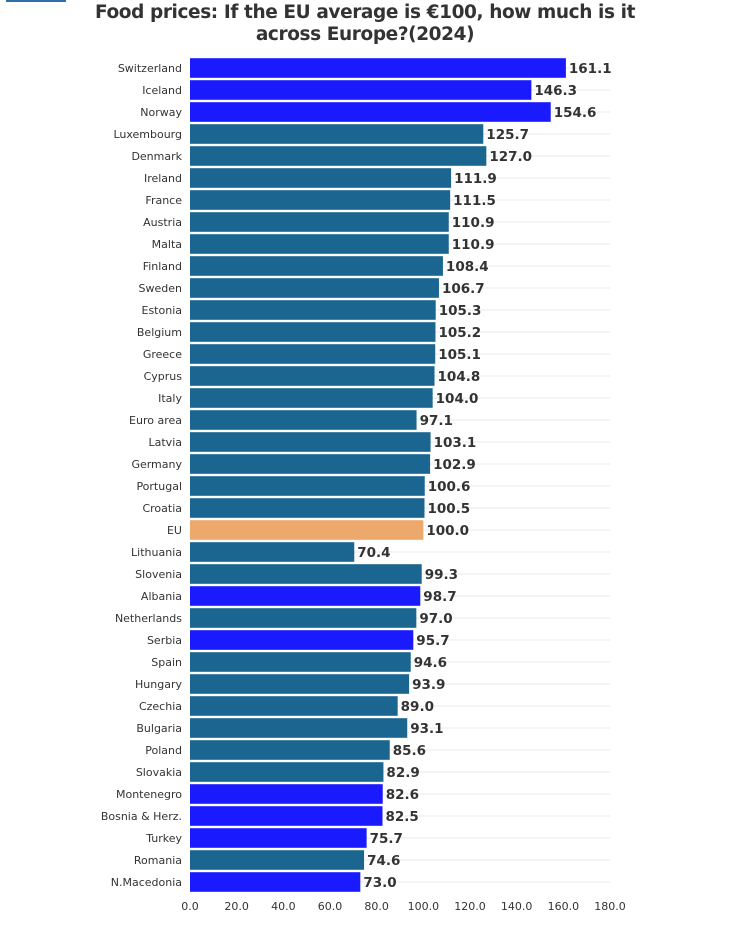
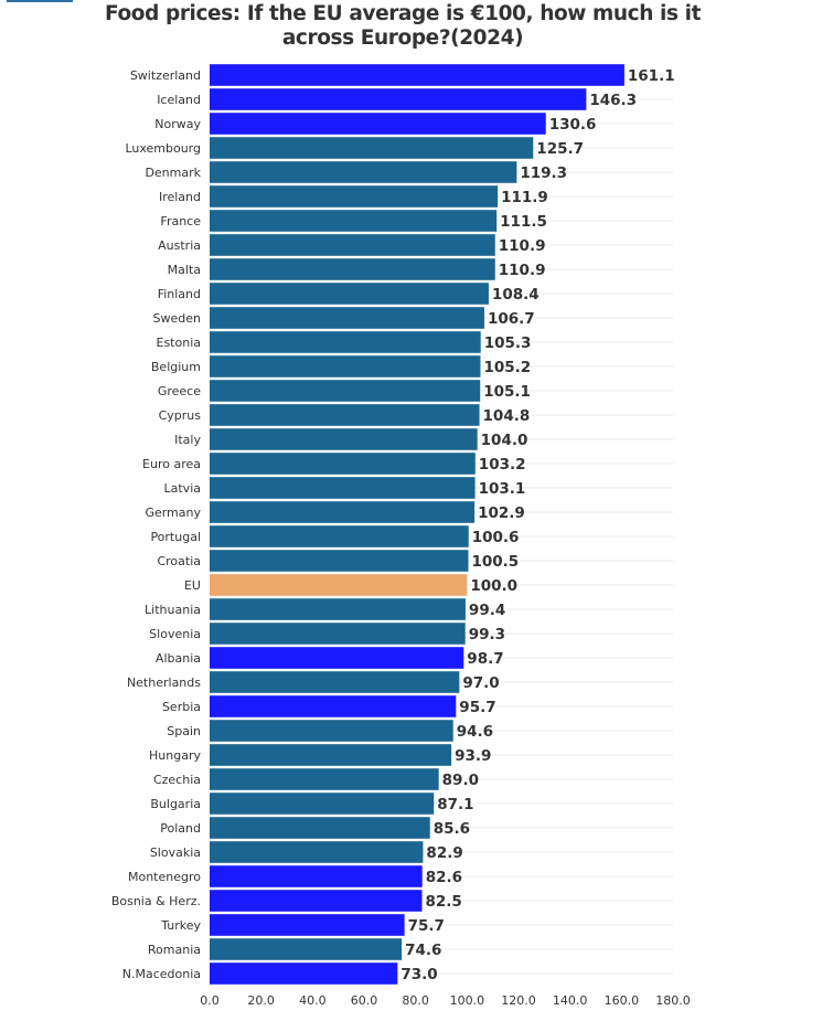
Norway: 154.6 -> 130.6
Denmark: 127.0 -> 119.3
Euro area: 97.1 -> 103.2
Lithuania: 70.4 -> 99.4
Bulgaria: 93.1 -> 87.1
